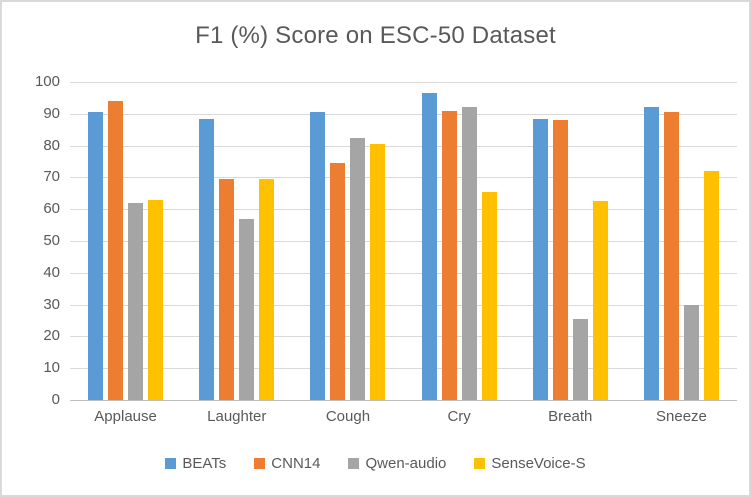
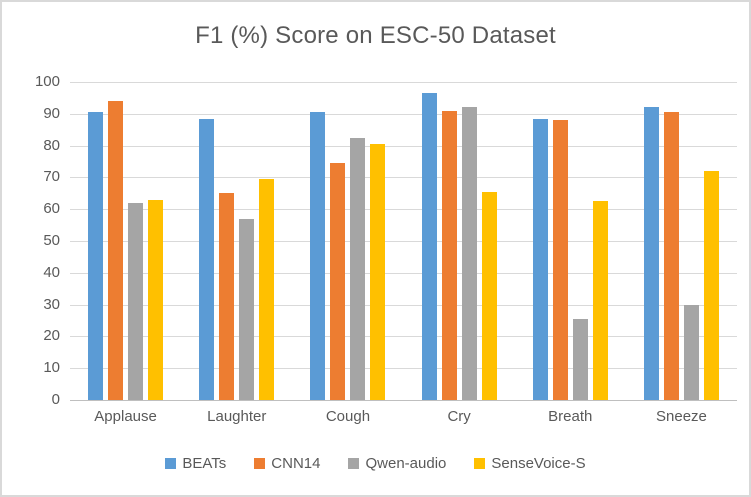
CNN14/Laughter: 70 -> 65
